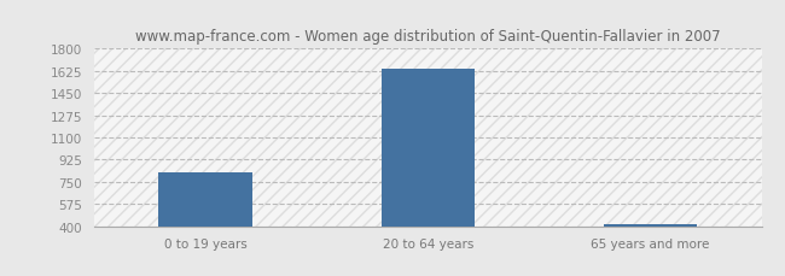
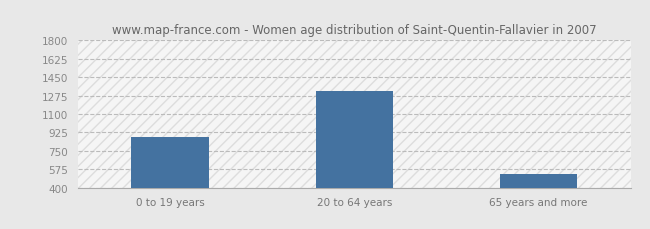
0 to 19 years: 820 -> 880
20 to 64 years: 1640 -> 1320
65 years and more: 420 -> 530
